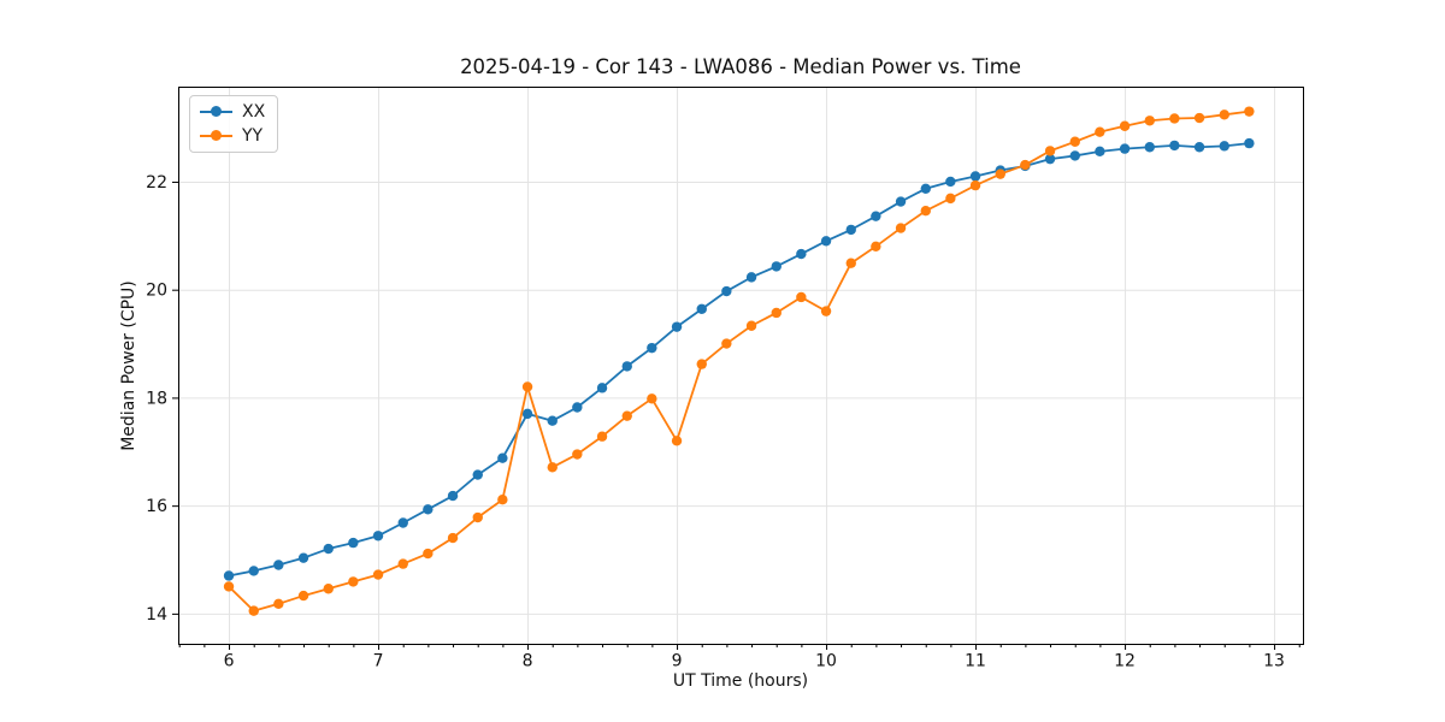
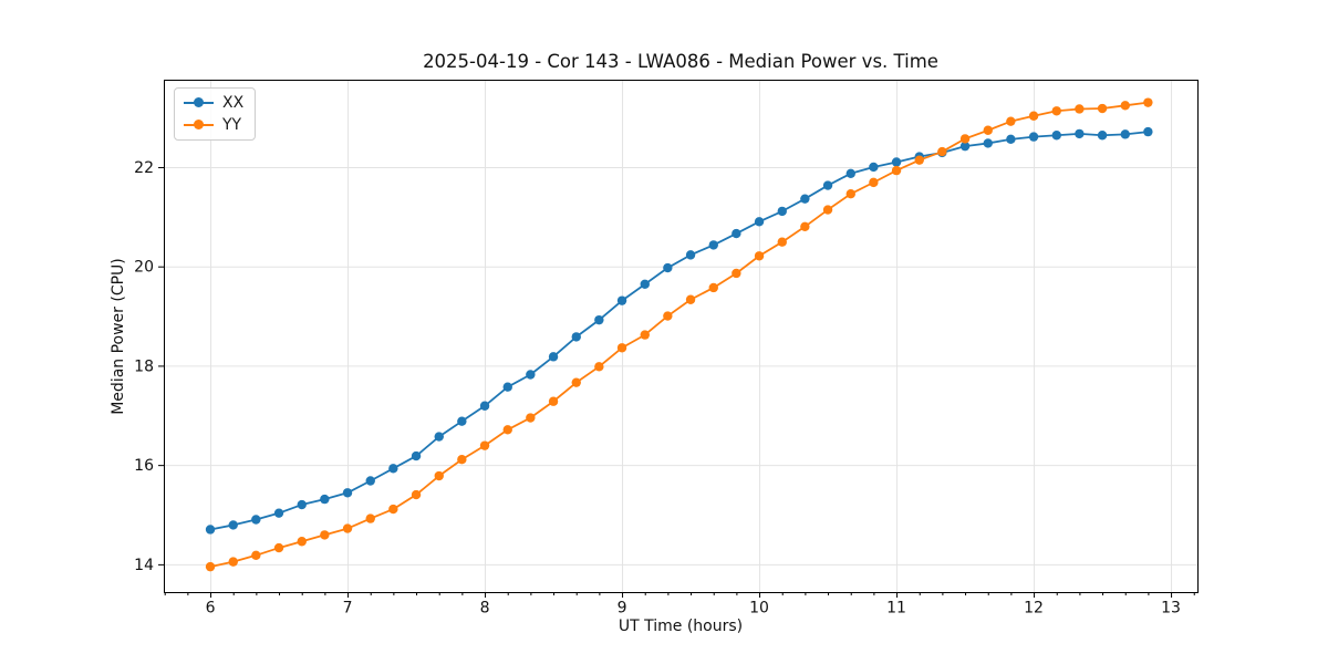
YY/6: 14.5 -> 13.9
XX/8: 17.7 -> 17.2
YY/8: 18.2 -> 16.4
YY/9: 17.2 -> 18.4
YY/10: 19.6 -> 20.2
